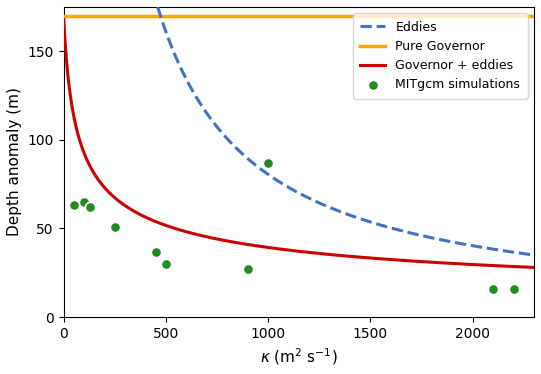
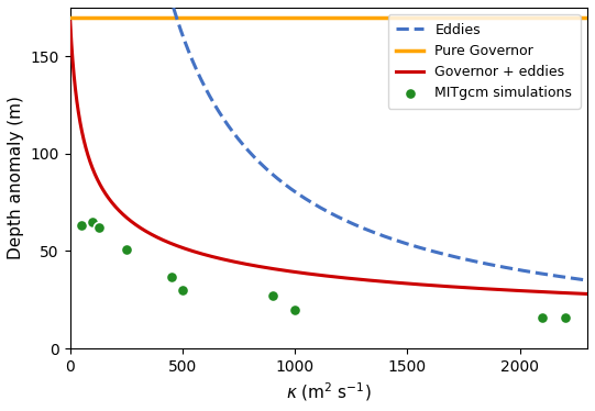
MITgcm simulations/1000: 87 -> 20
